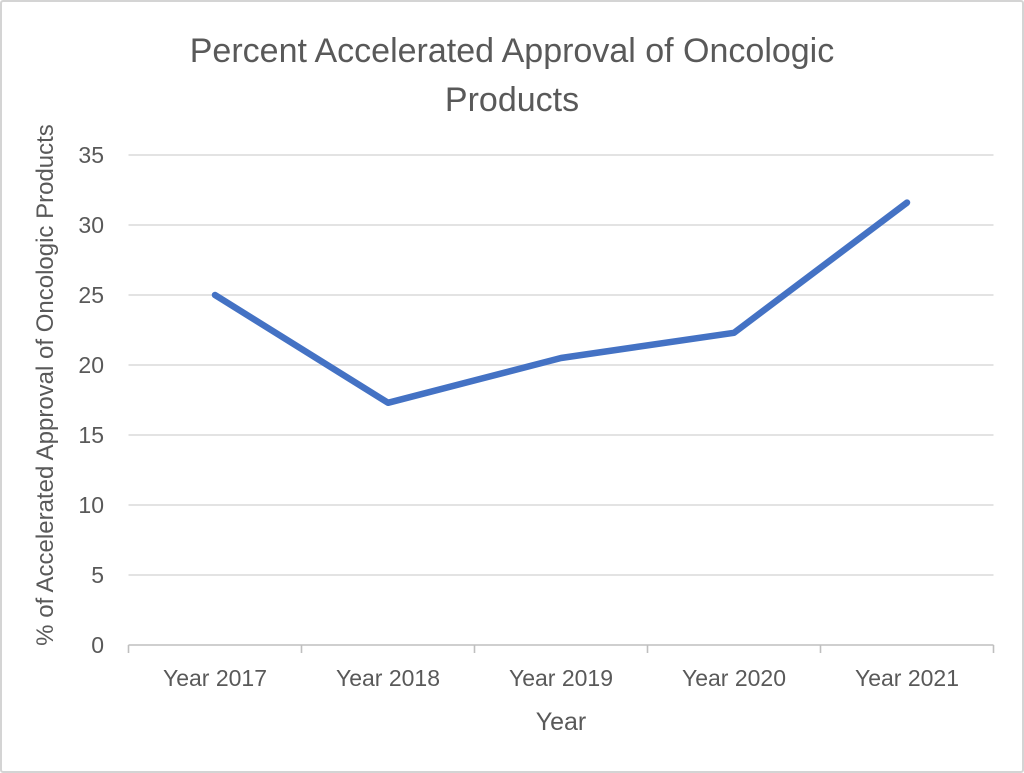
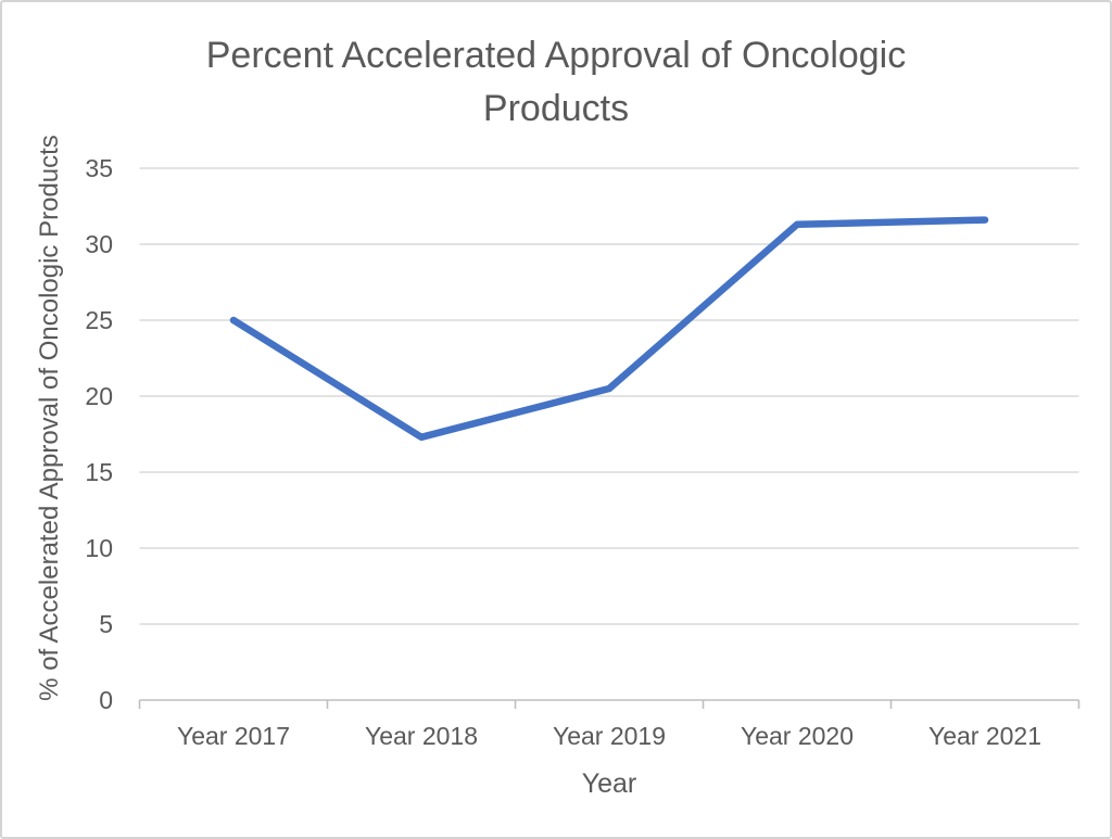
Year 2020: 22.3 -> 31.3
